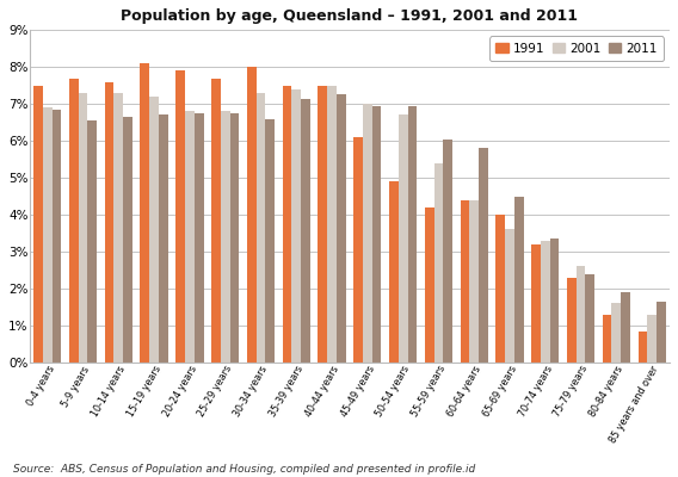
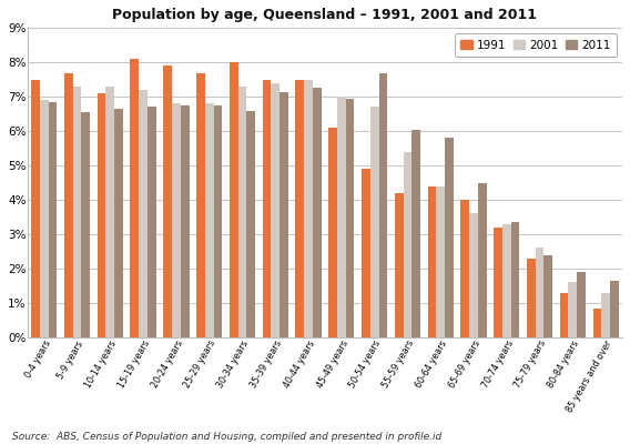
1991/10-14 years: 7.60% -> 7.10%
2011/50-54 years: 6.95% -> 7.70%
